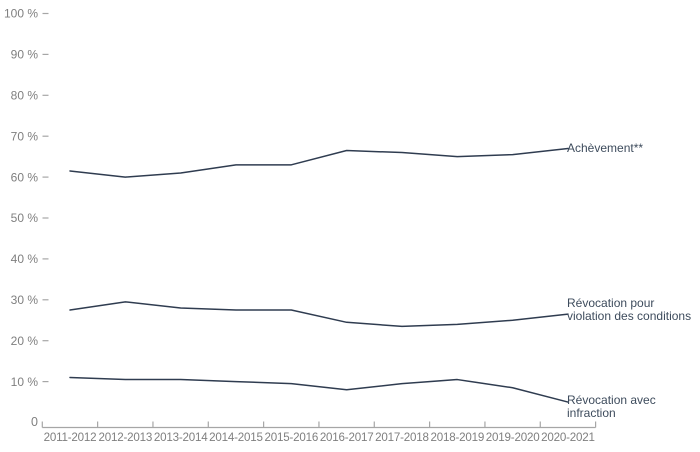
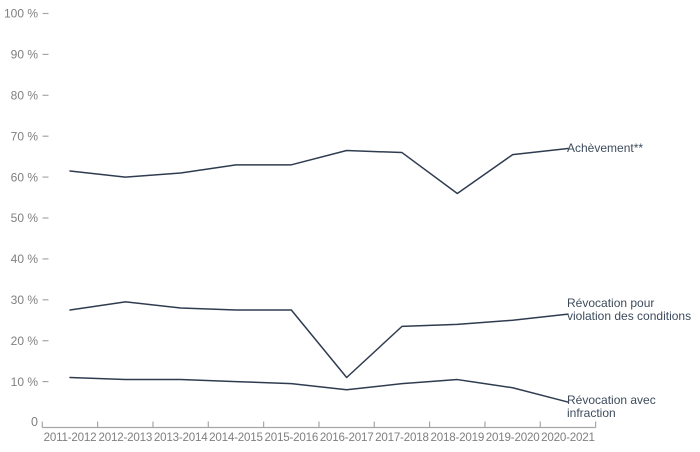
Révocation pour violation des conditions/2016-2017: 24% -> 11%
Achèvement**/2018-2019: 65% -> 56%
